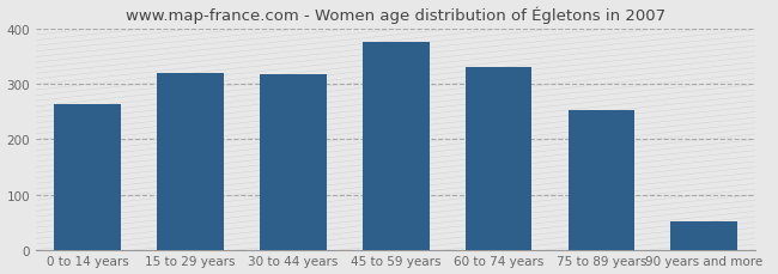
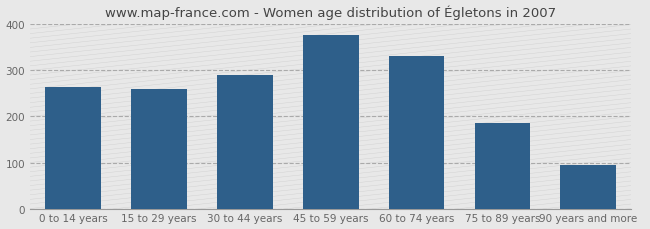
15 to 29 years: 320 -> 260
30 to 44 years: 318 -> 290
75 to 89 years: 254 -> 185
90 years and more: 52 -> 95
